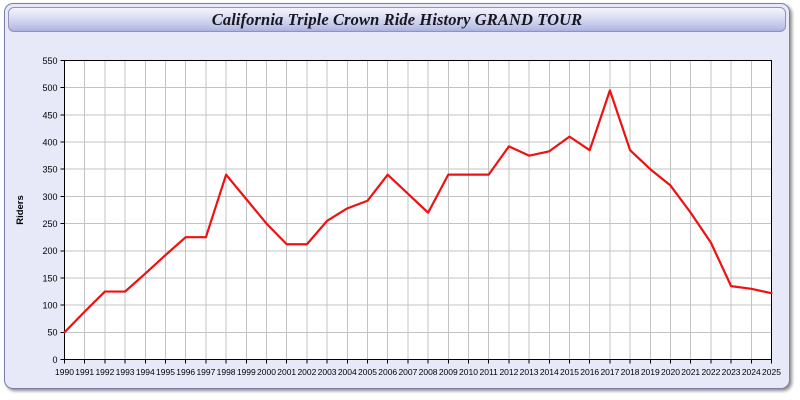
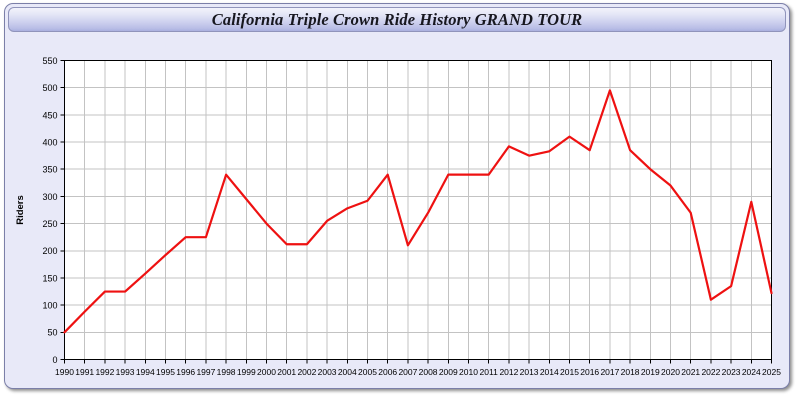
2007: 300 -> 210
2022: 220 -> 110
2024: 130 -> 290
